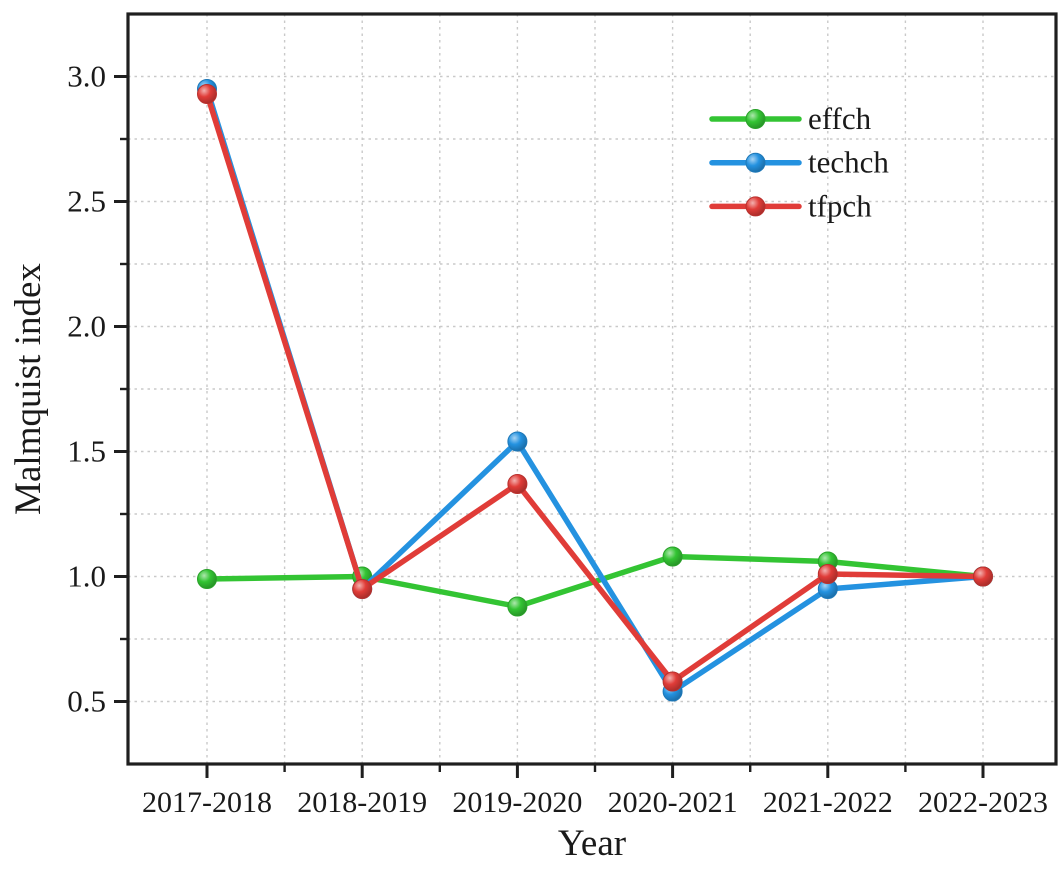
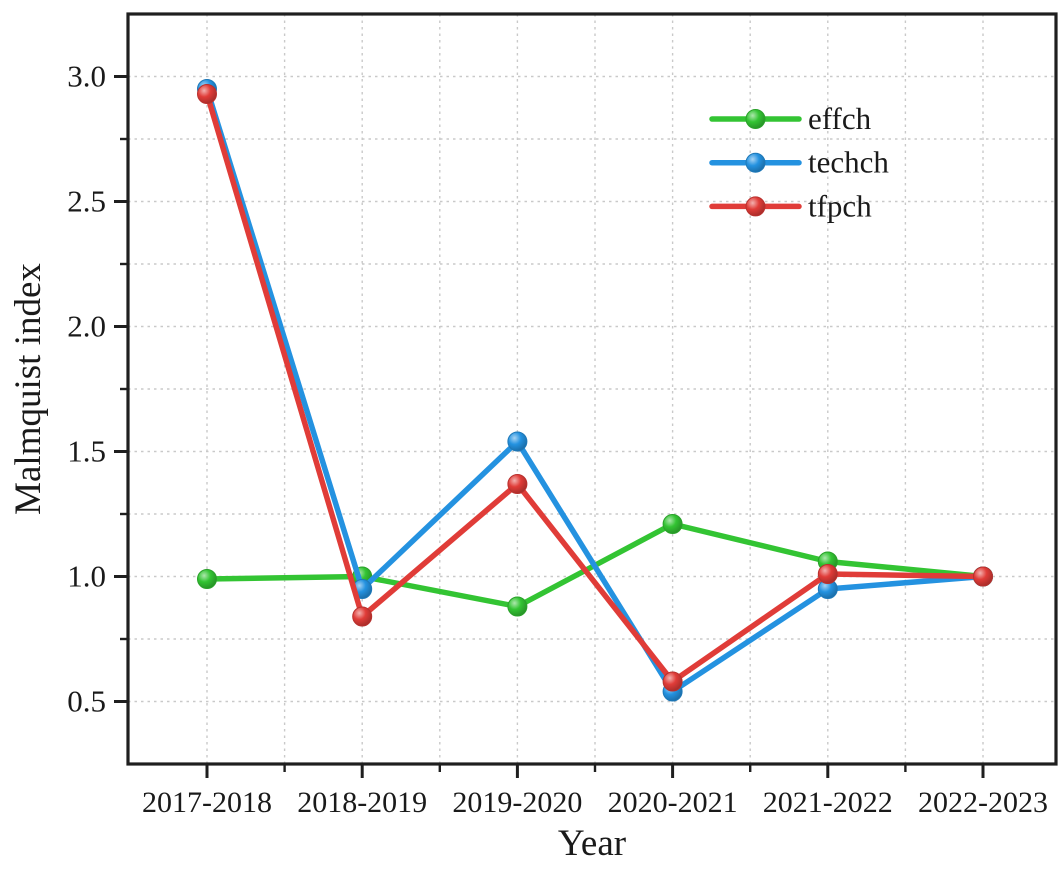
tfpch/2018-2019: 0.95 -> 0.84
effch/2020-2021: 1.08 -> 1.21
